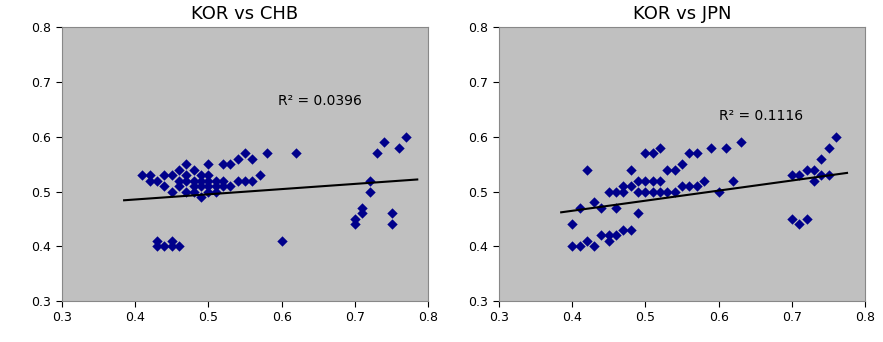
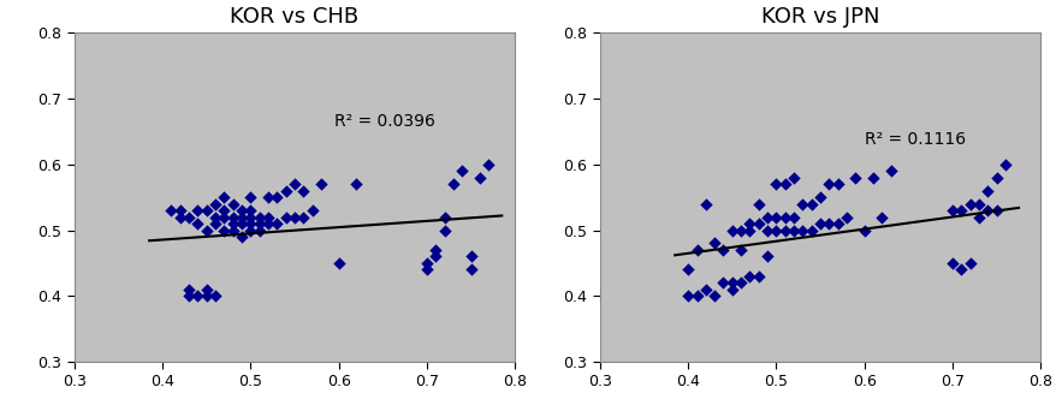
KOR vs CHB/0.6: 0.41 -> 0.45
